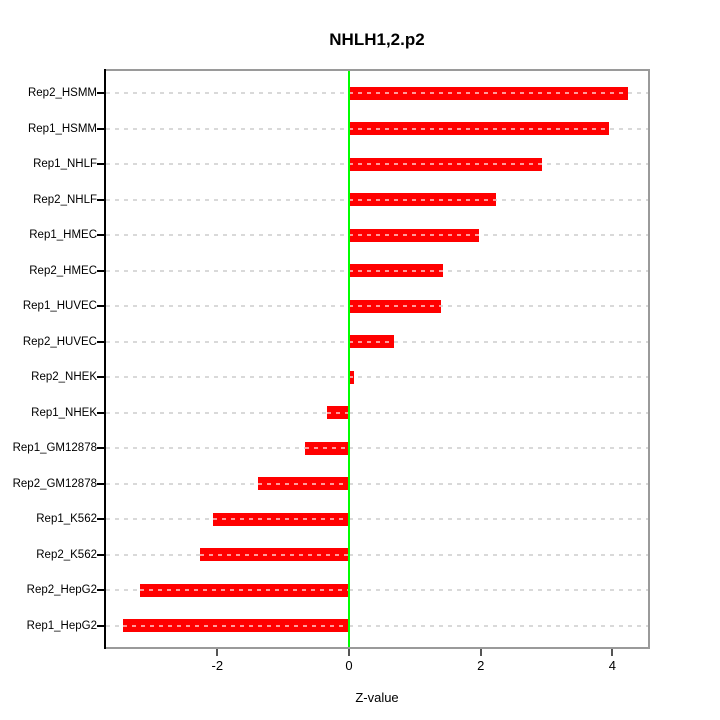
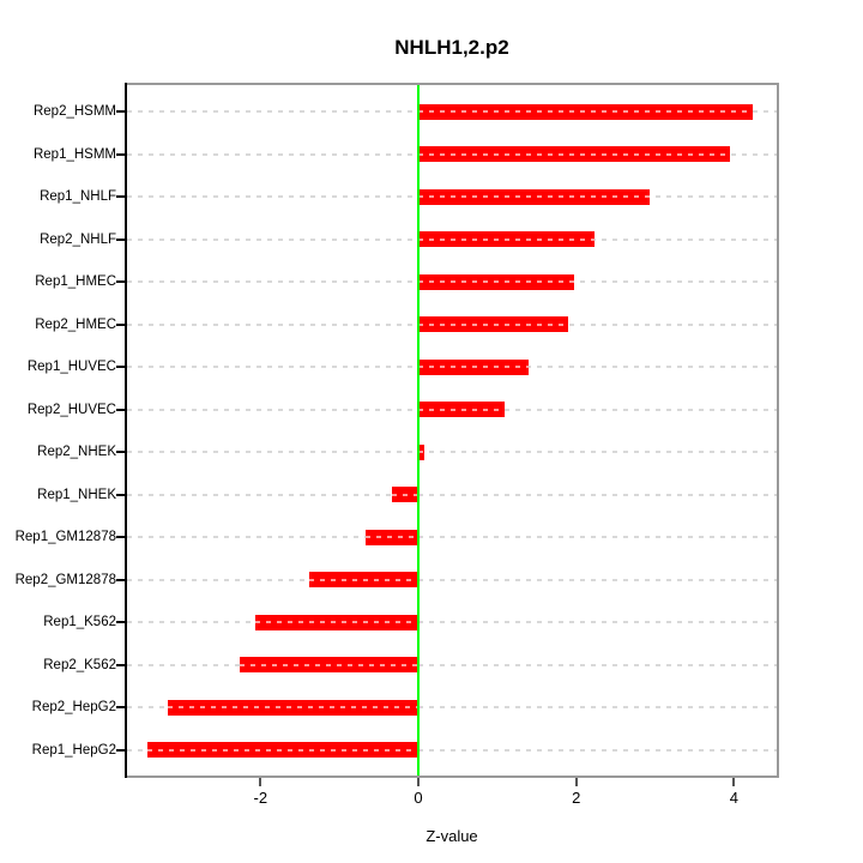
Rep2_HMEC: 1.4 -> 1.9
Rep2_HUVEC: 0.7 -> 1.1
